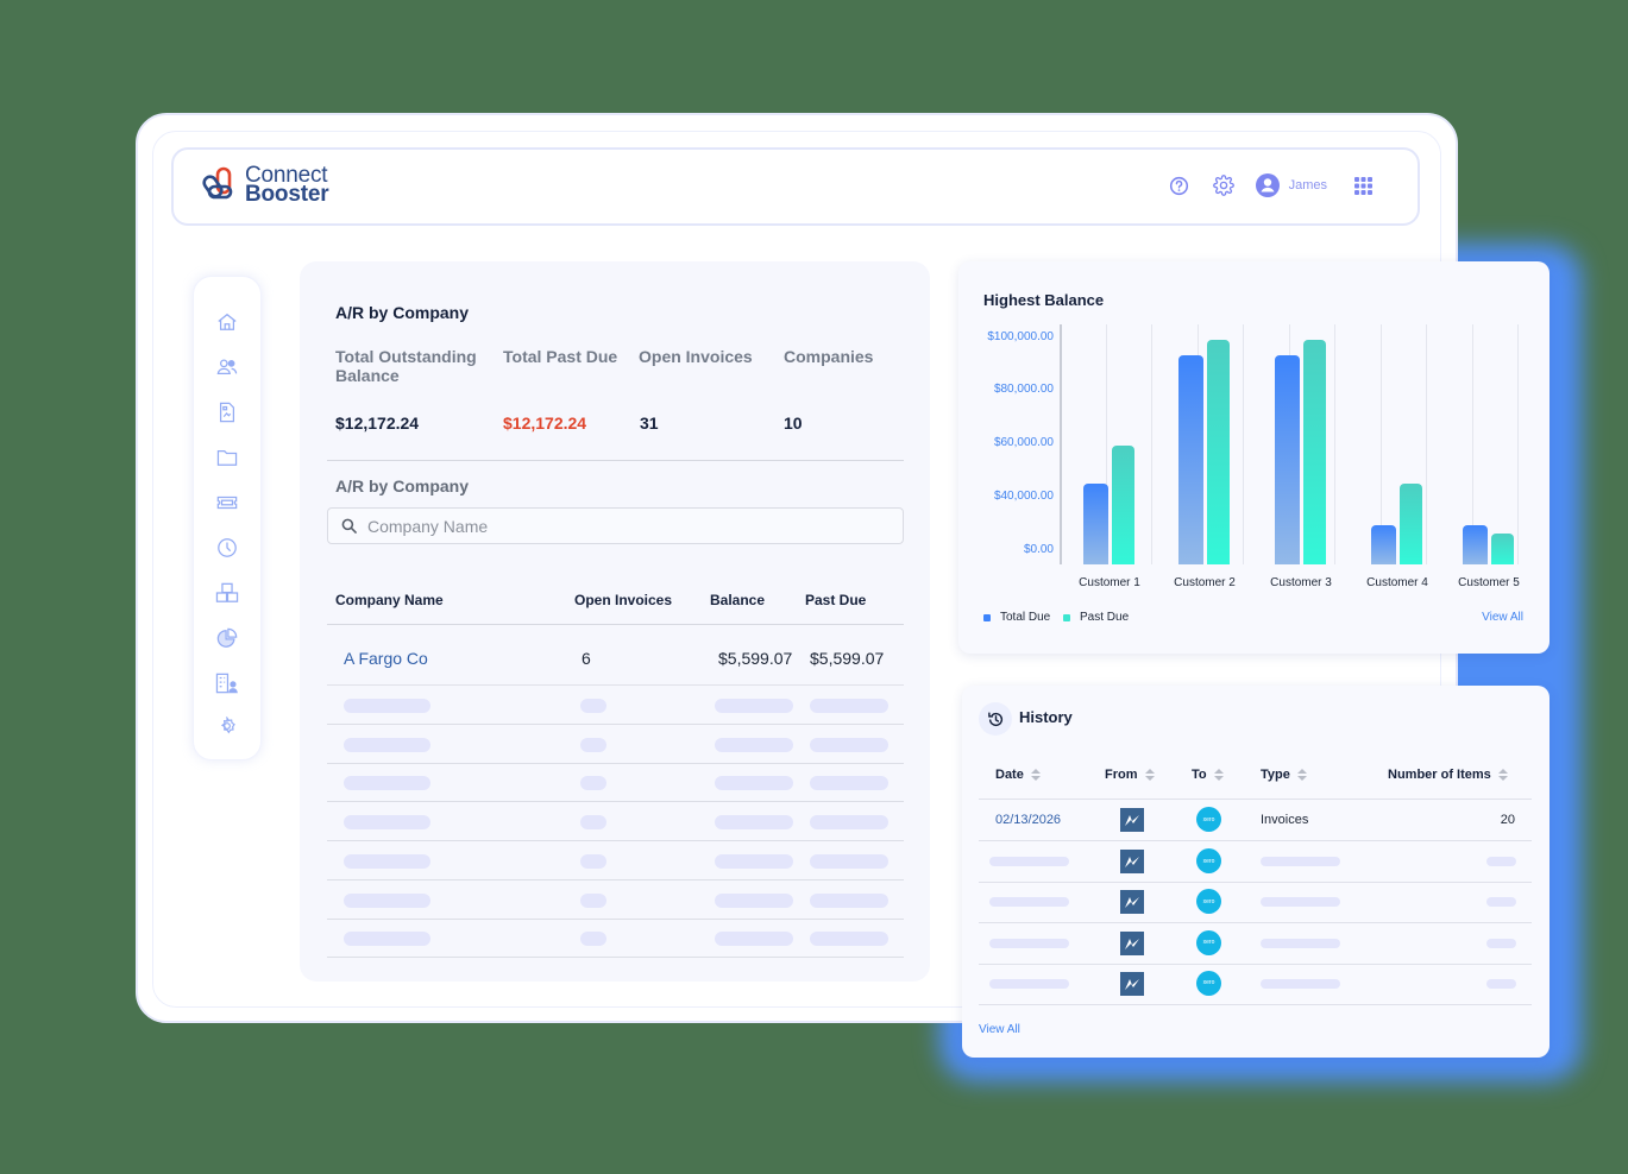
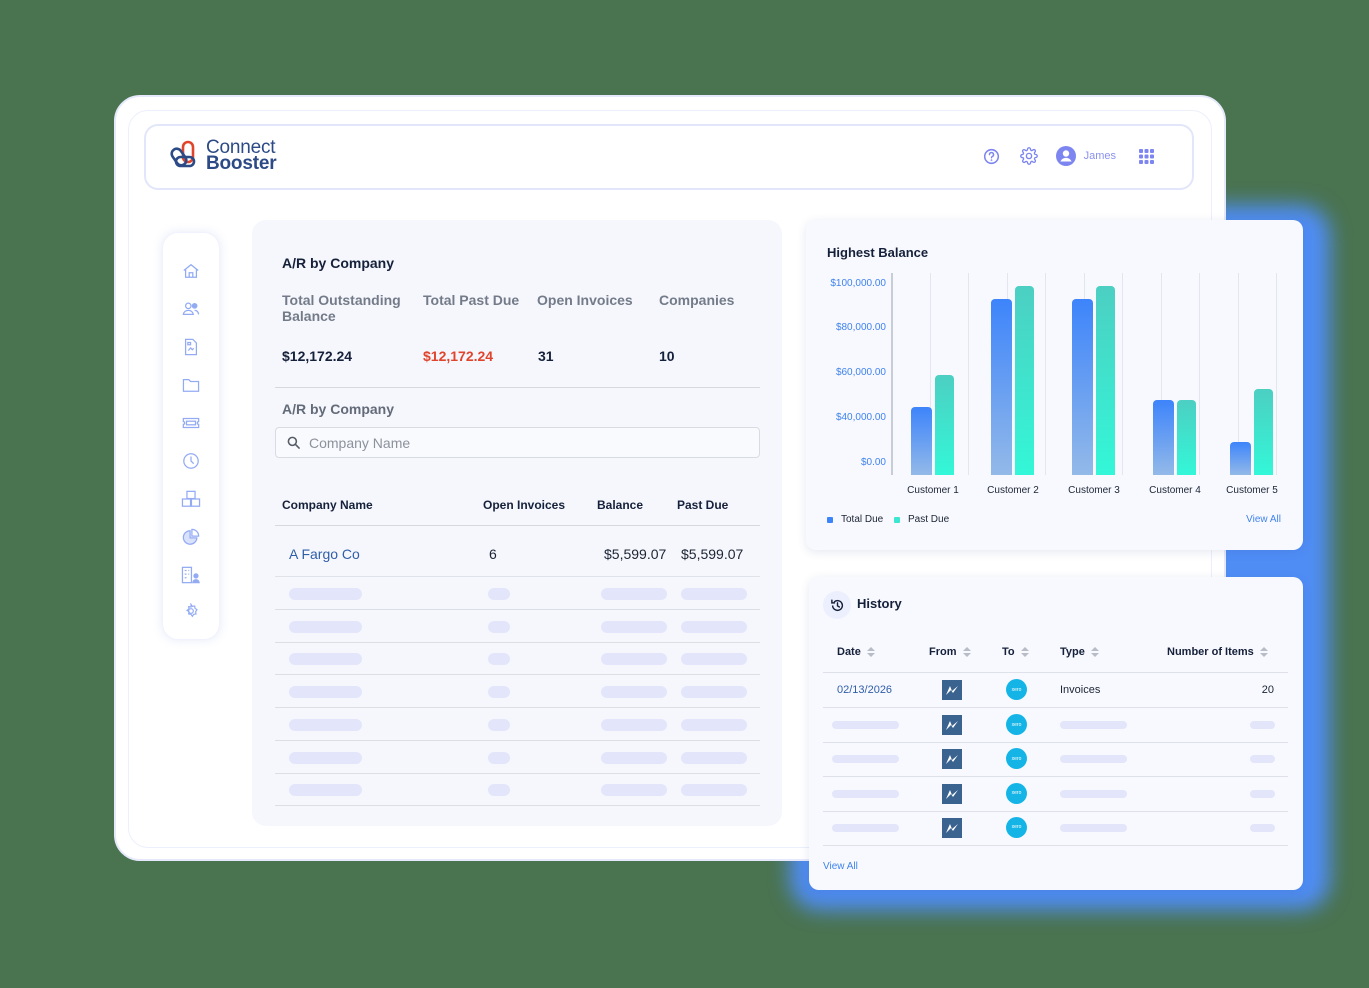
Total Due/Customer 4: $23000 -> $48000
Past Due/Customer 4: $45000 -> $48000
Past Due/Customer 5: $18000 -> $53000
